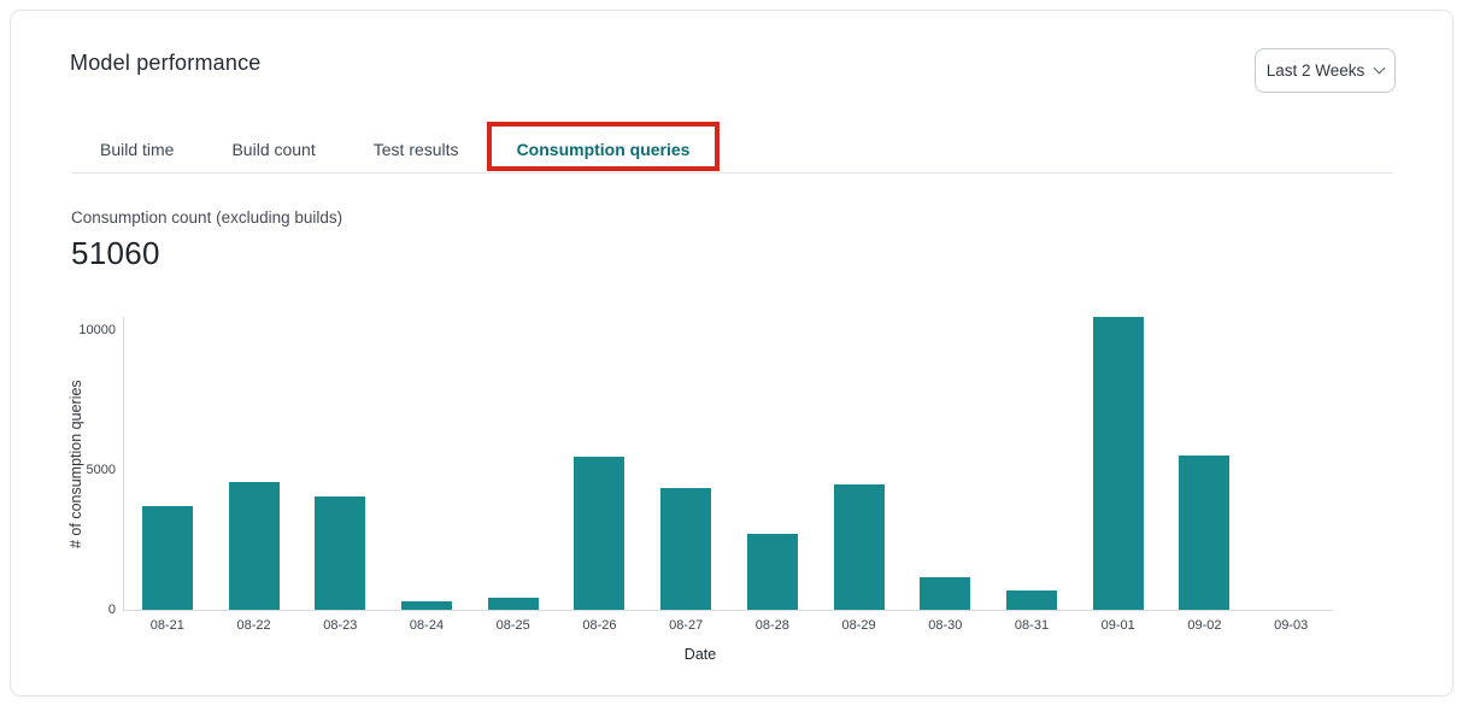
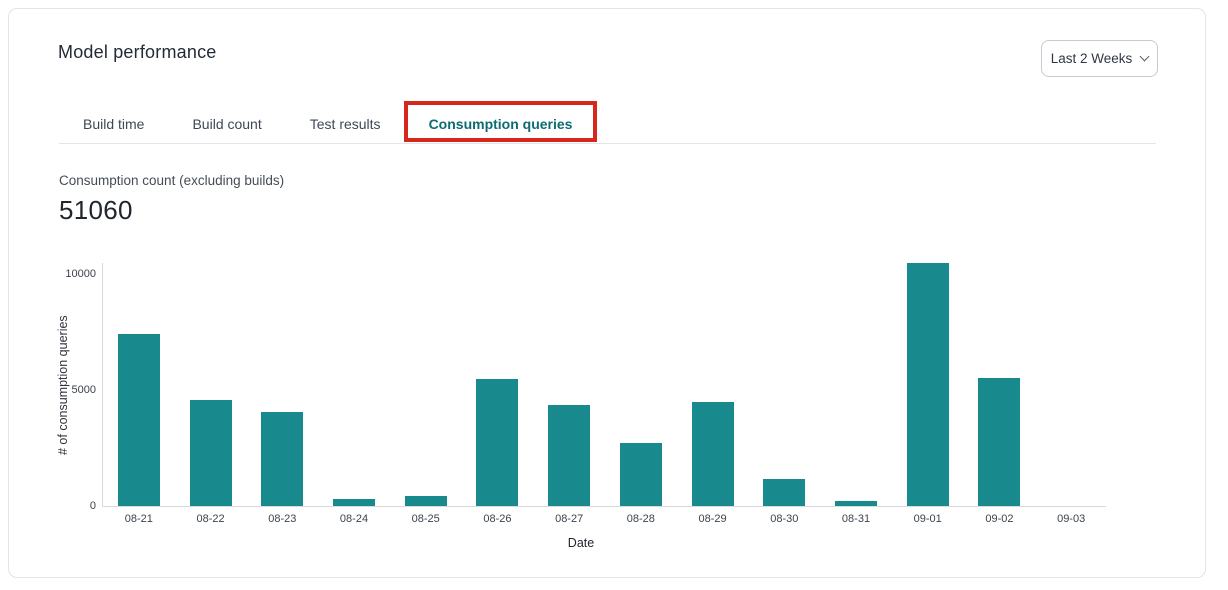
08-21: 3700 -> 7400
08-31: 700 -> 200
